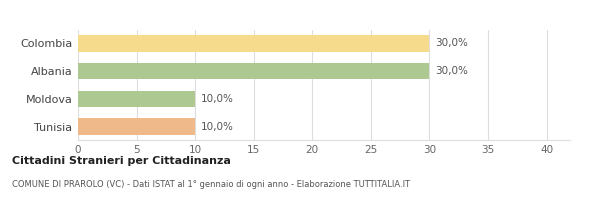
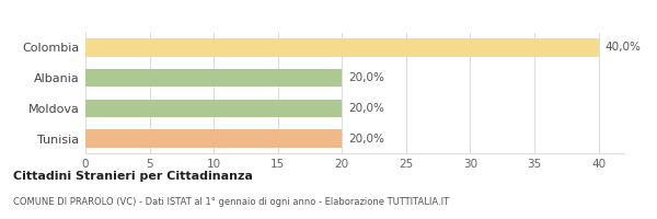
Colombia: 30,0% -> 40,0%
Albania: 30,0% -> 20,0%
Moldova: 10,0% -> 20,0%
Tunisia: 10,0% -> 20,0%
